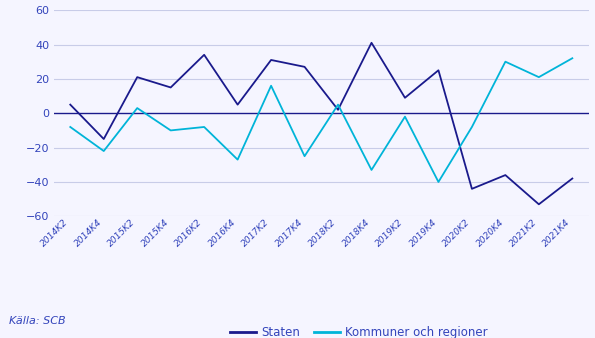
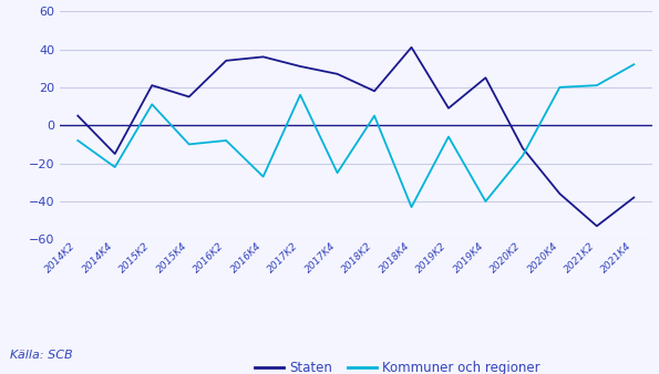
Kommuner och regioner/2015K2: 3 -> 11
Staten/2016K4: 5 -> 36
Staten/2018K2: 2 -> 18
Kommuner och regioner/2018K4: -33 -> -43
Kommuner och regioner/2019K2: -2 -> -6
Staten/2020K2: -44 -> -12
Kommuner och regioner/2020K2: -8 -> -16
Kommuner och regioner/2020K4: 30 -> 20
